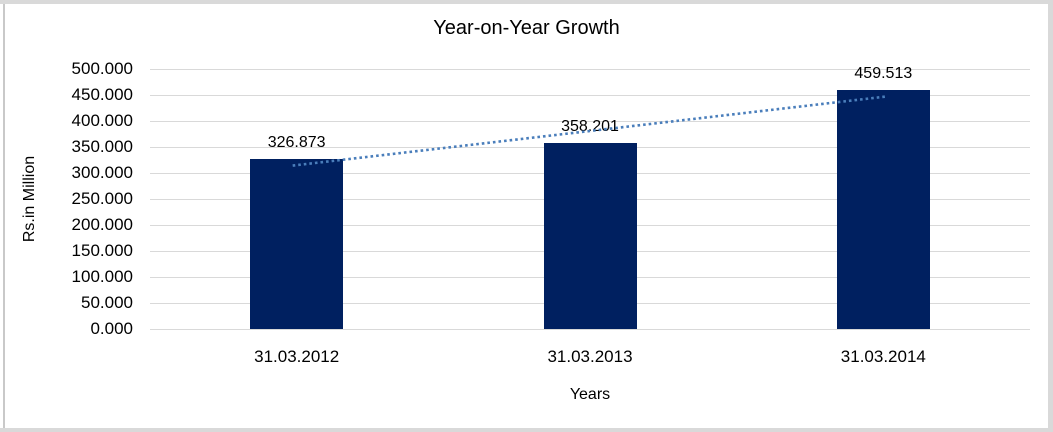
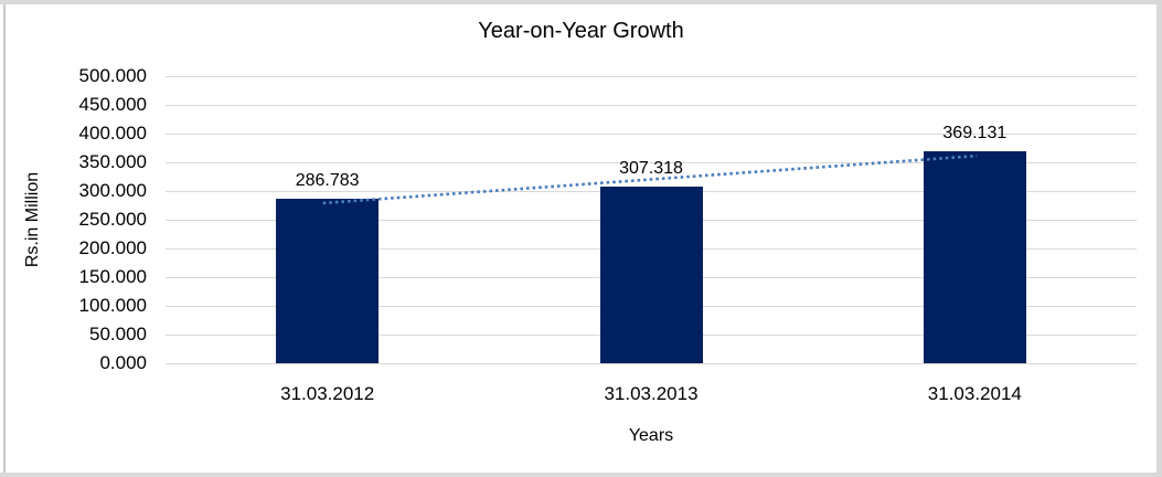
31.03.2012: 326.873 -> 286.783
31.03.2013: 358.201 -> 307.318
31.03.2014: 459.513 -> 369.131
